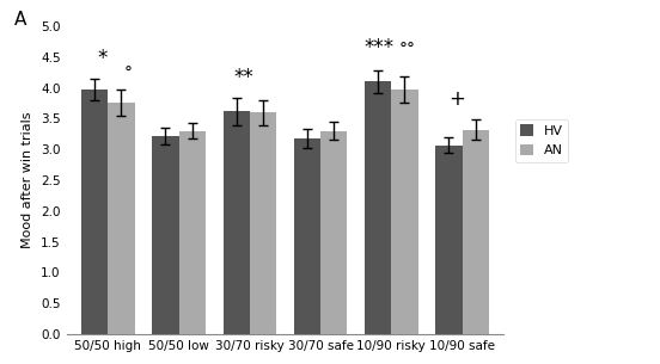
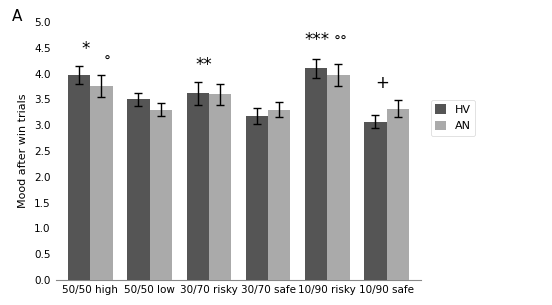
HV/50/50 low: 3.22 -> 3.50
